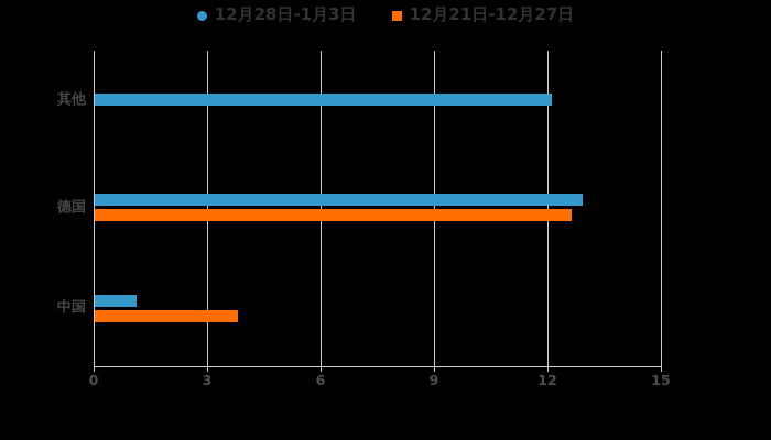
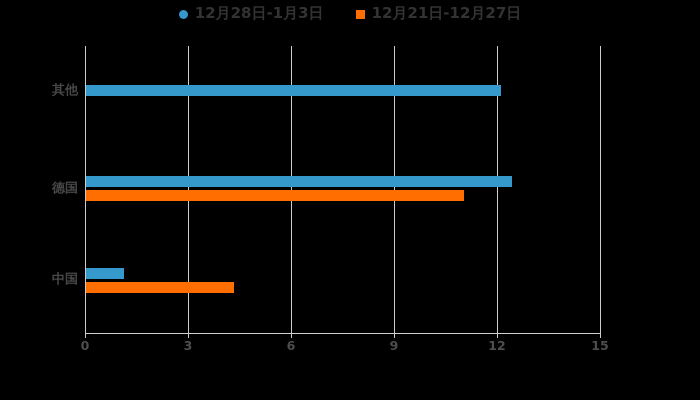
12月28日-1月3日/德国: 12.9 -> 12.4
12月21日-12月27日/德国: 12.6 -> 11.0
12月21日-12月27日/中国: 3.8 -> 4.3
